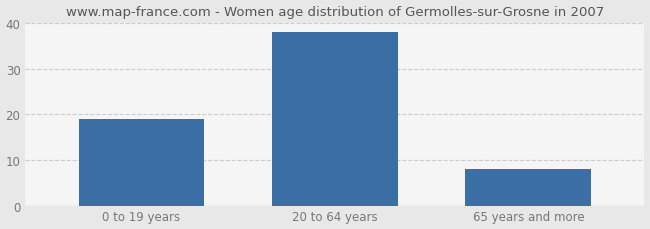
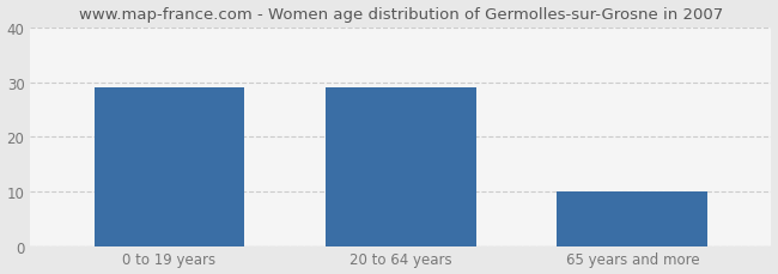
0 to 19 years: 19 -> 29
20 to 64 years: 38 -> 29
65 years and more: 8 -> 10
